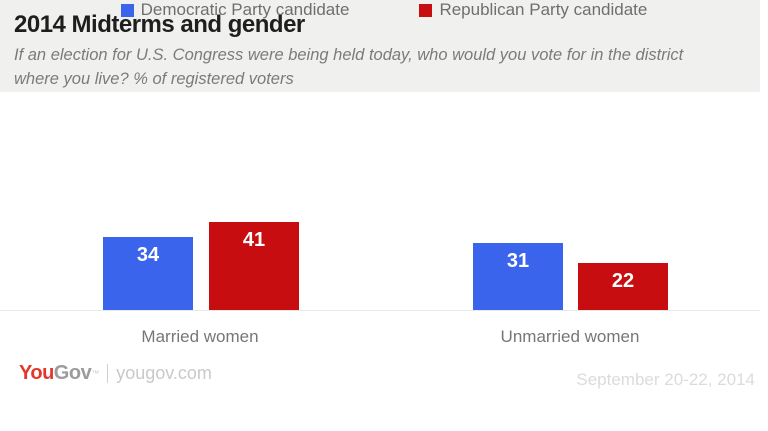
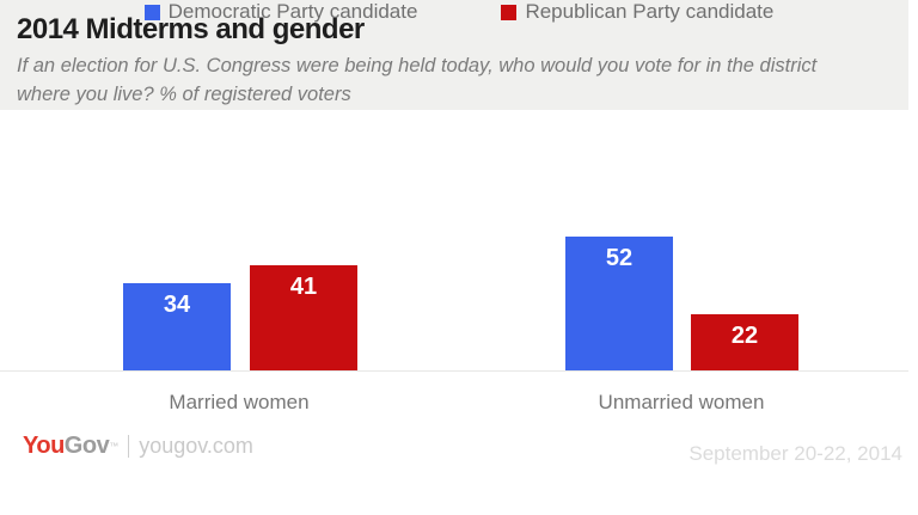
Democratic Party candidate/Unmarried women: 31 -> 52
